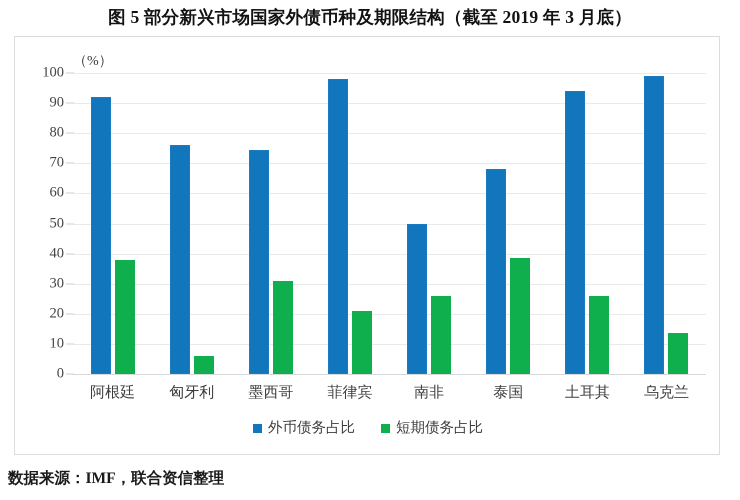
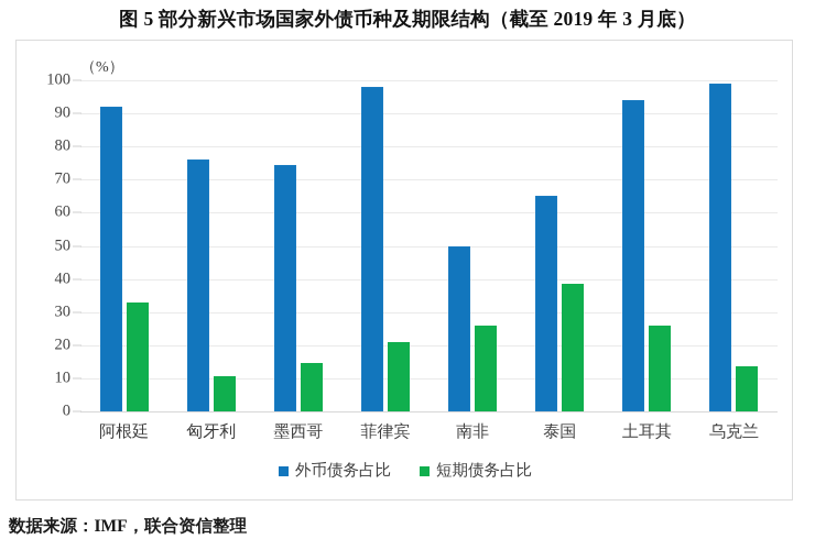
短期债务占比/阿根廷: 38 -> 33
短期债务占比/匈牙利: 6 -> 10
短期债务占比/墨西哥: 31 -> 14
外币债务占比/泰国: 68 -> 65
